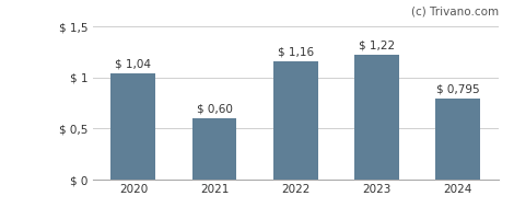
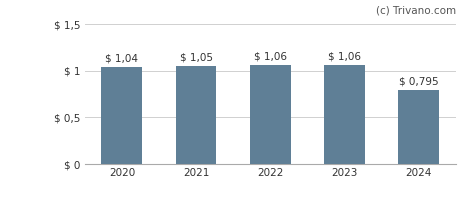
2021: 0,60 -> 1,05
2022: 1,16 -> 1,06
2023: 1,22 -> 1,06
